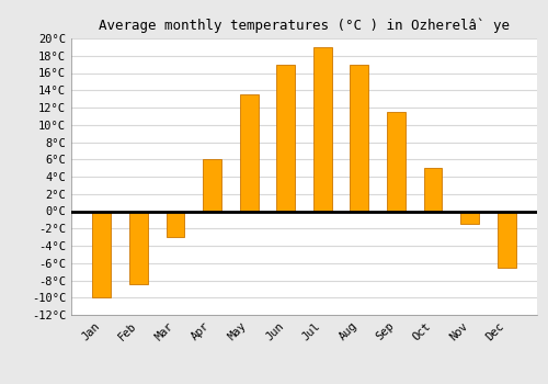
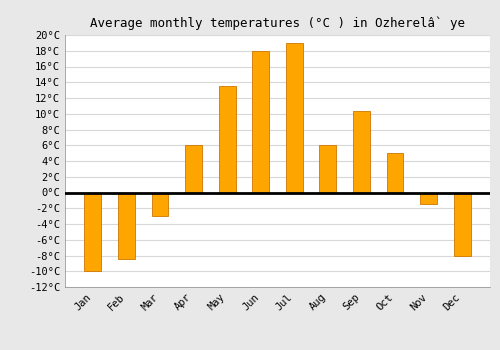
Jun: 17.0°C -> 18.0°C
Aug: 17.0°C -> 6.0°C
Sep: 11.5°C -> 10.4°C
Dec: -6.5°C -> -8.0°C
